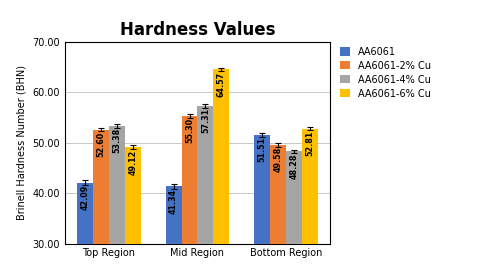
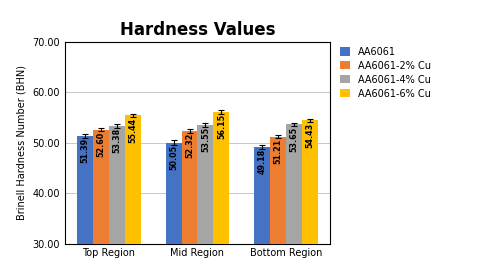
AA6061/Top Region: 42.09 -> 51.39
AA6061-6% Cu/Top Region: 49.12 -> 55.44
AA6061/Mid Region: 41.34 -> 50.05
AA6061-2% Cu/Mid Region: 55.30 -> 52.32
AA6061-4% Cu/Mid Region: 57.31 -> 53.55
AA6061-6% Cu/Mid Region: 64.57 -> 56.15
AA6061/Bottom Region: 51.51 -> 49.18
AA6061-2% Cu/Bottom Region: 49.58 -> 51.21
AA6061-4% Cu/Bottom Region: 48.28 -> 53.65
AA6061-6% Cu/Bottom Region: 52.81 -> 54.43
